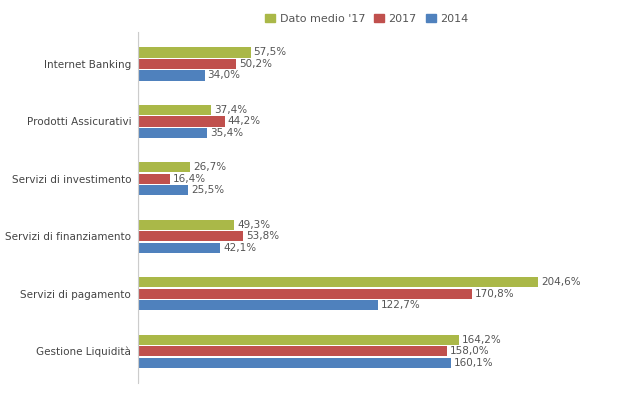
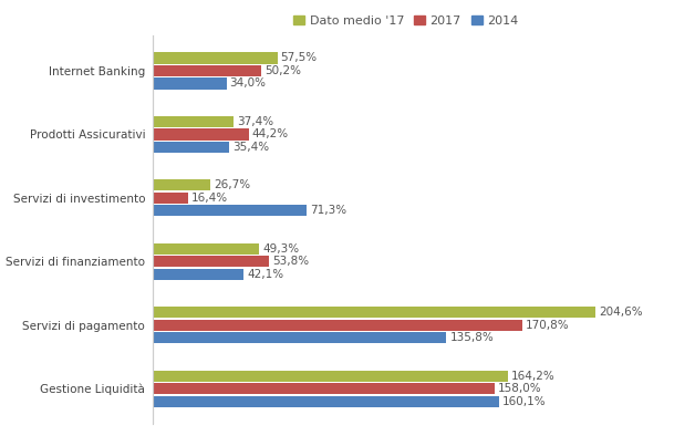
2014/Servizi di investimento: 25,5% -> 71,3%
2014/Servizi di pagamento: 122,7% -> 135,8%
